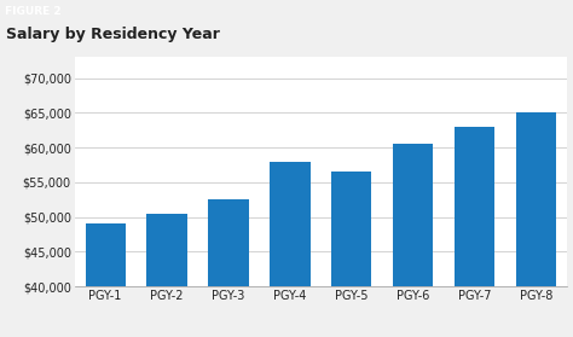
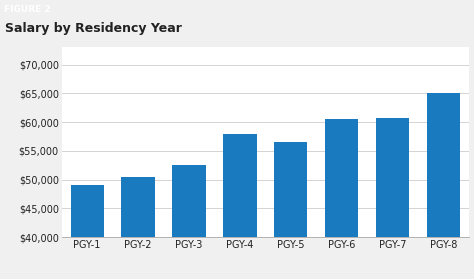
PGY-7: $63,000 -> $60,700
